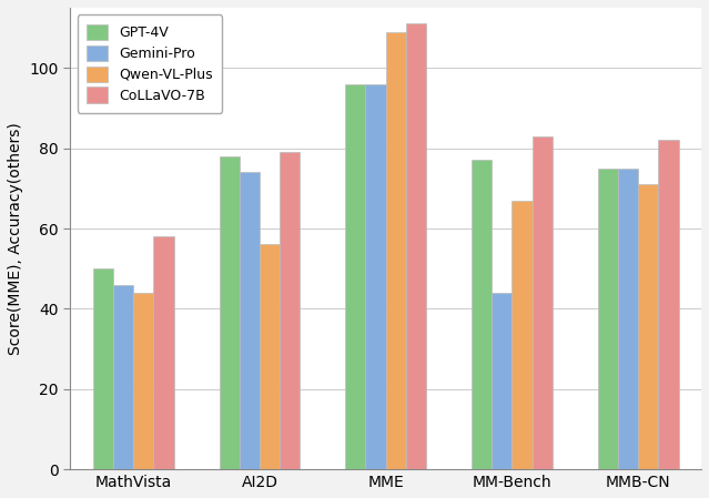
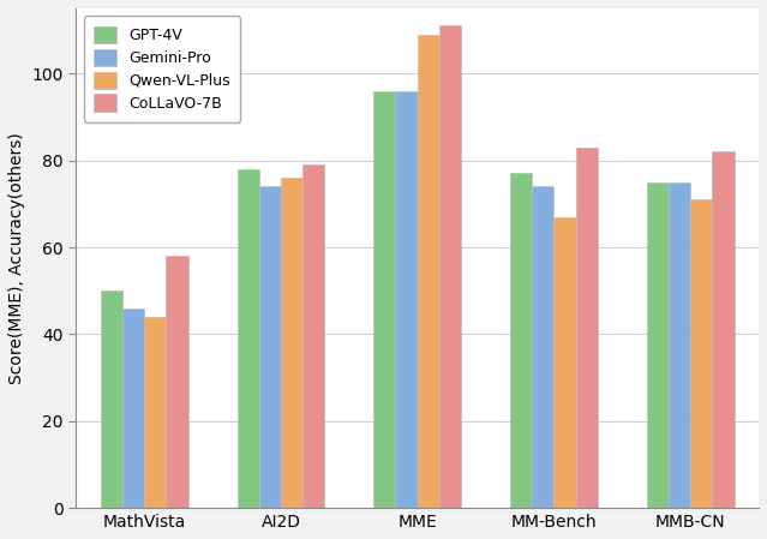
Qwen-VL-Plus/AI2D: 56 -> 76
Gemini-Pro/MM-Bench: 44 -> 74
